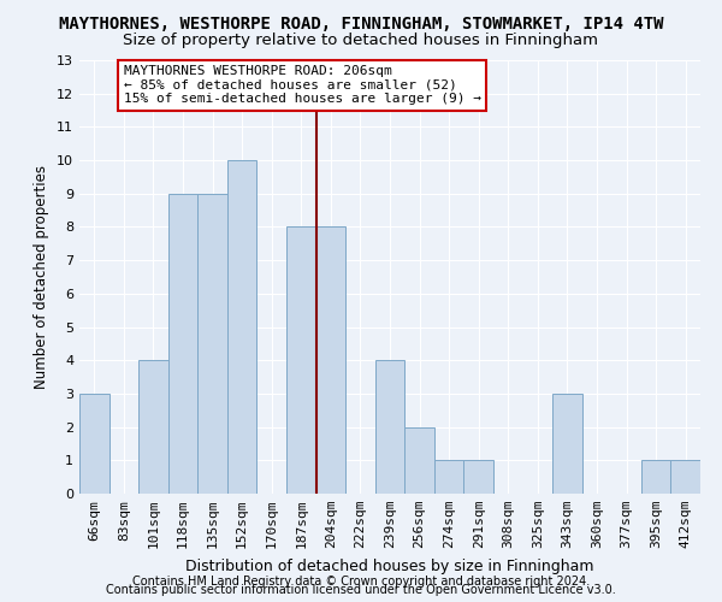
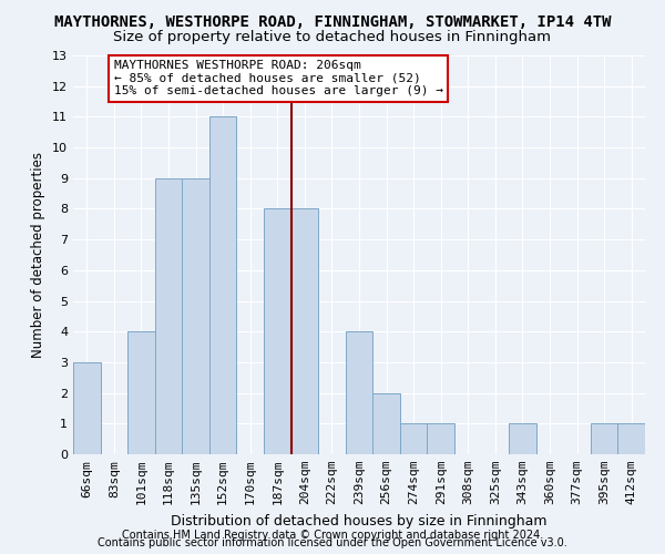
152sqm: 10 -> 11
343sqm: 3 -> 1
